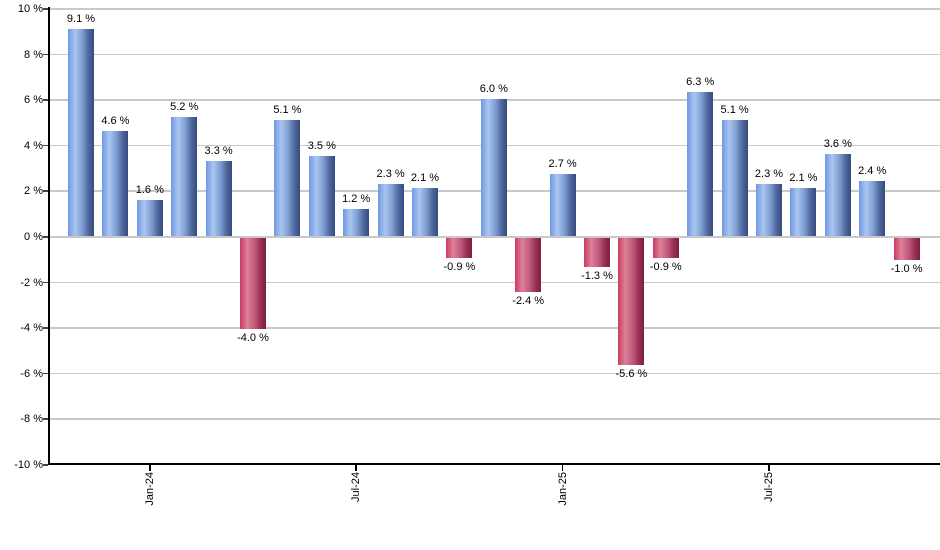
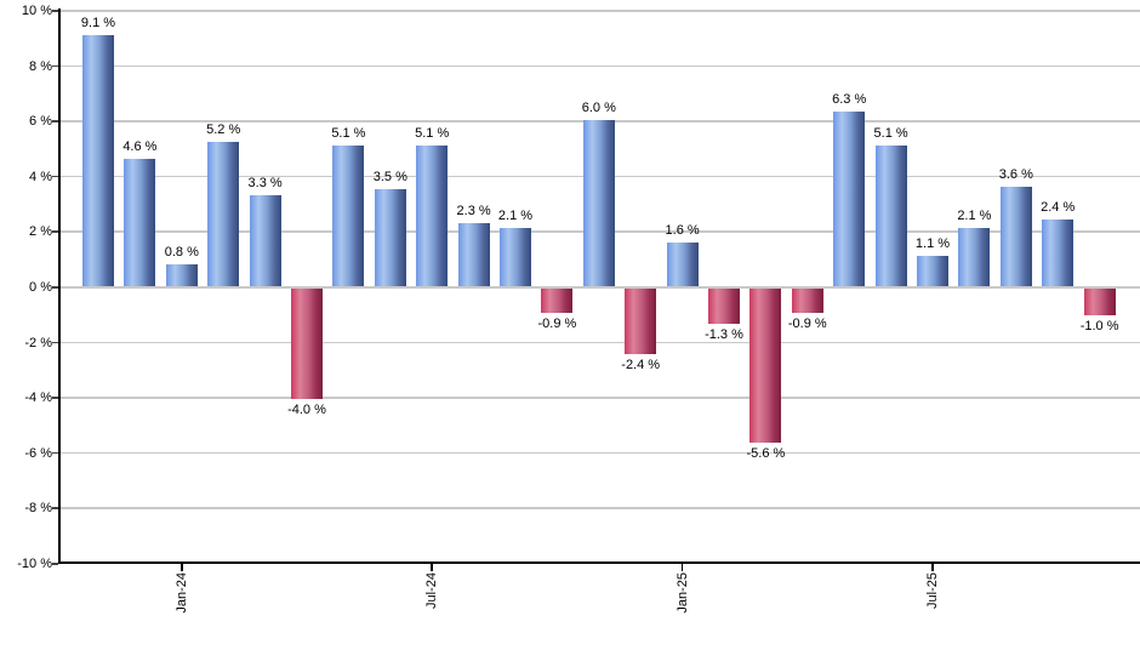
Jan-24: 1.6 -> 0.8
Jul-24: 1.2 -> 5.1
Jan-25: 2.7 -> 1.6
Jul-25: 2.3 -> 1.1
